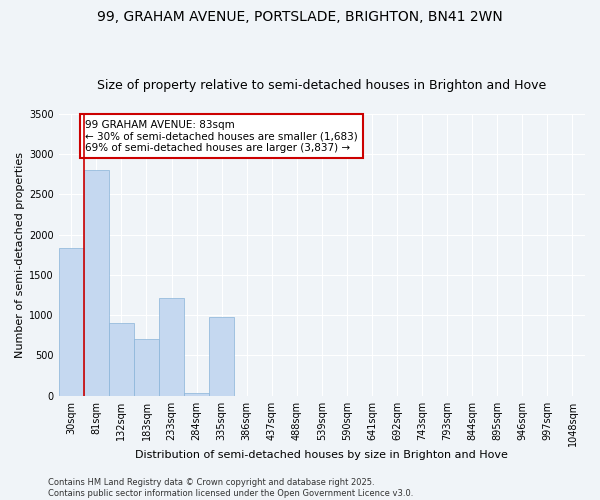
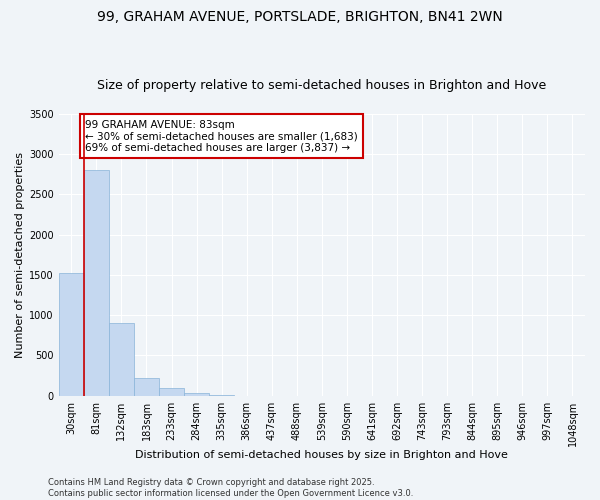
30sqm: 1840 -> 1530
183sqm: 700 -> 220
233sqm: 1220 -> 100
335sqm: 980 -> 10
